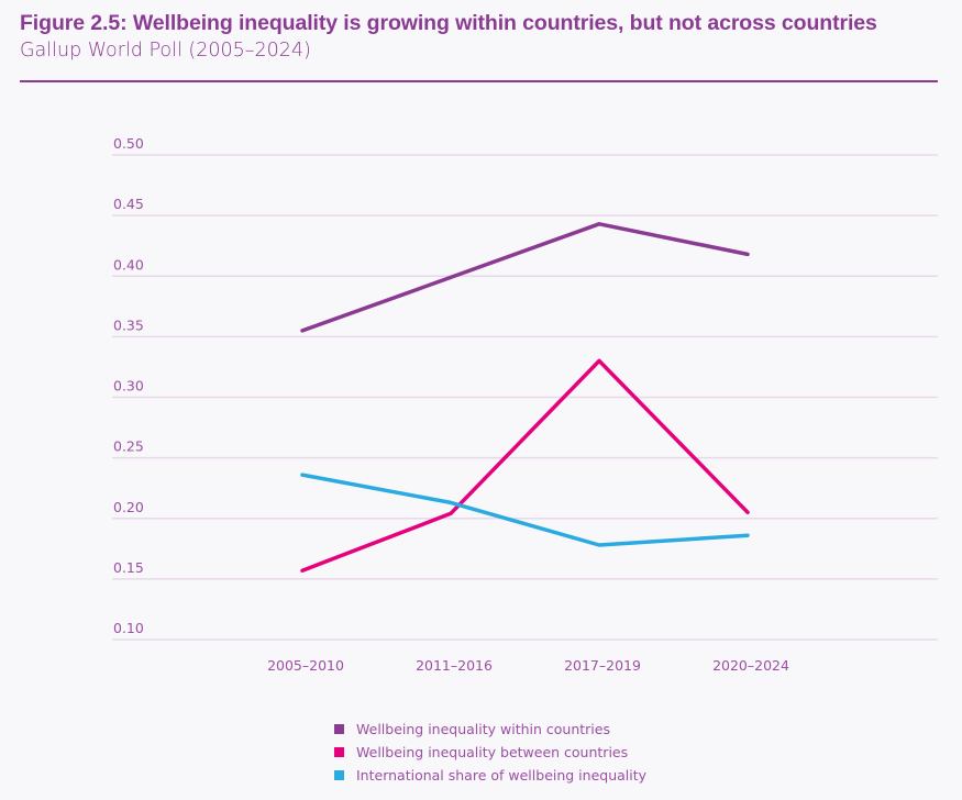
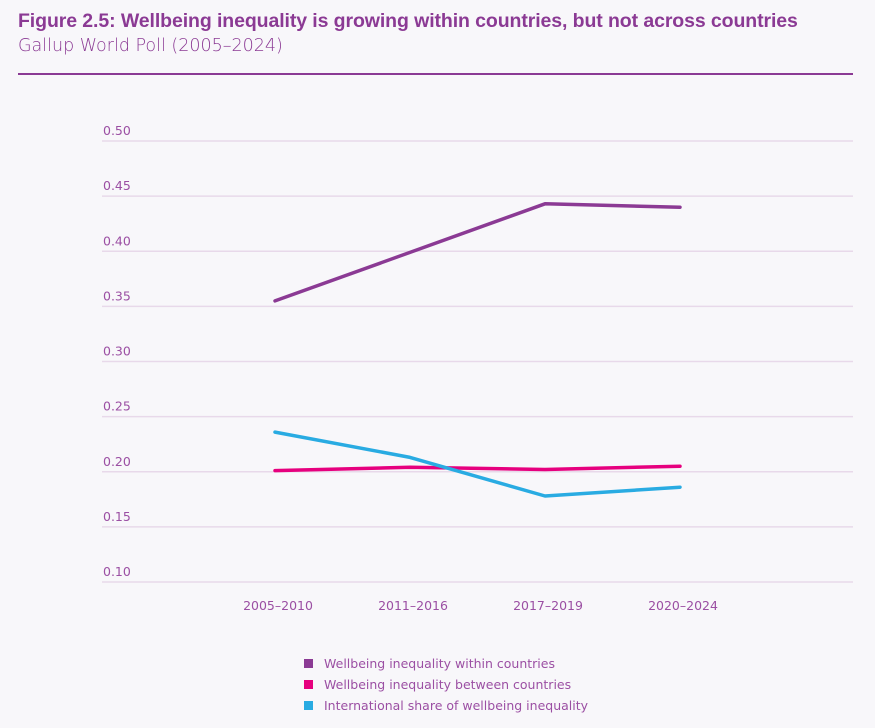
Wellbeing inequality between countries/2005–2010: 0.157 -> 0.201
Wellbeing inequality between countries/2017–2019: 0.330 -> 0.202
Wellbeing inequality within countries/2020–2024: 0.418 -> 0.440
